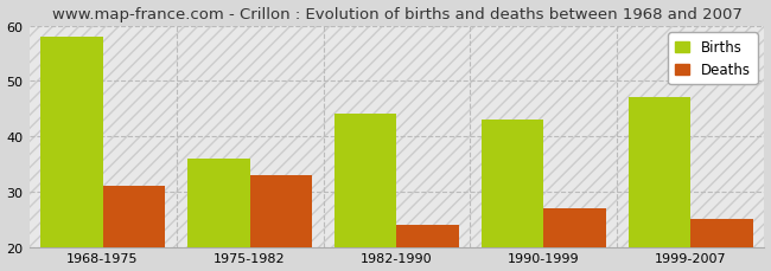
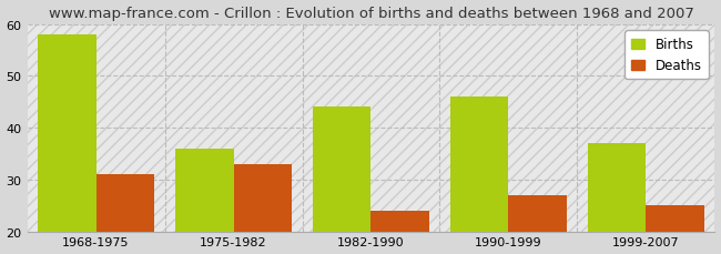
Births/1990-1999: 43 -> 46
Births/1999-2007: 47 -> 37
